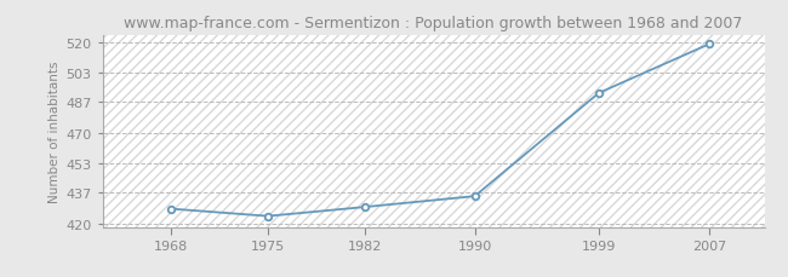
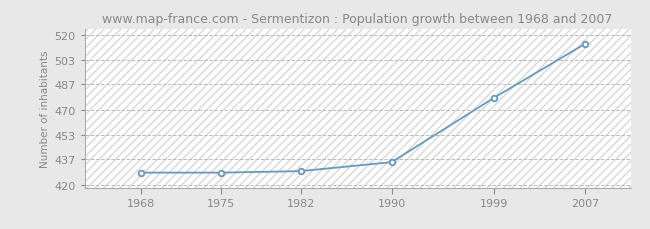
1975: 424 -> 428
1999: 492 -> 478
2007: 519 -> 514
